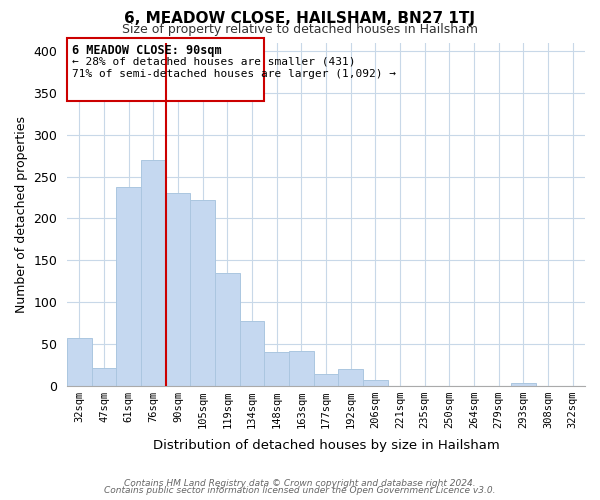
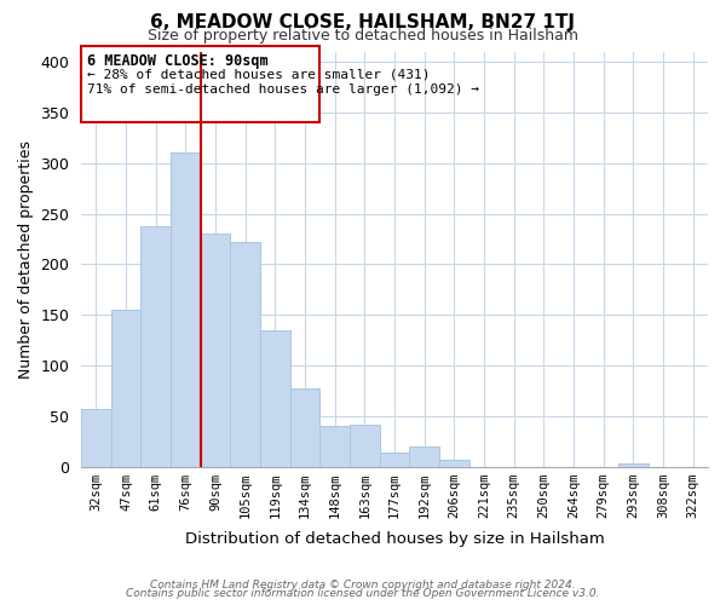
47sqm: 22 -> 155
76sqm: 270 -> 310
